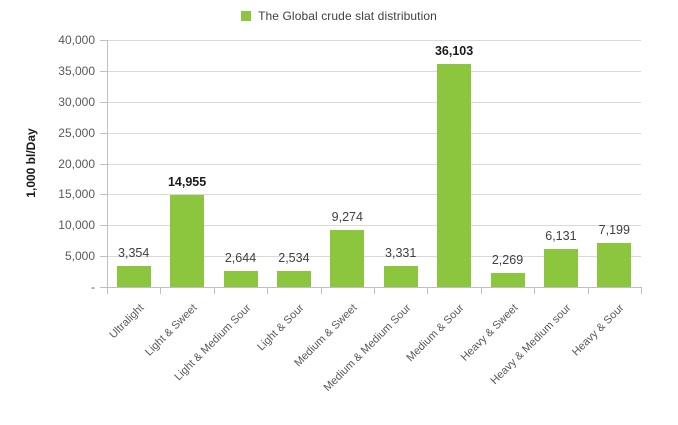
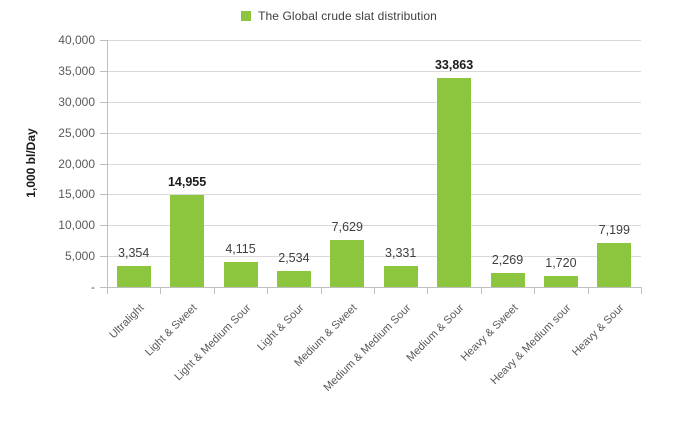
Light & Medium Sour: 2,644 -> 4,115
Medium & Sweet: 9,274 -> 7,629
Medium & Sour: 36,103 -> 33,863
Heavy & Medium sour: 6,131 -> 1,720
